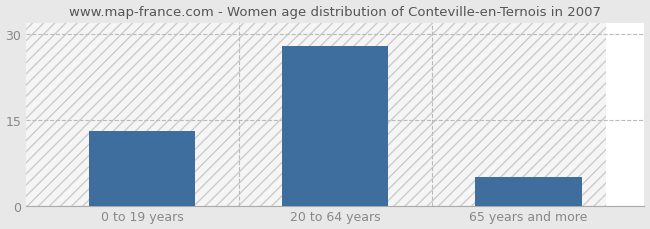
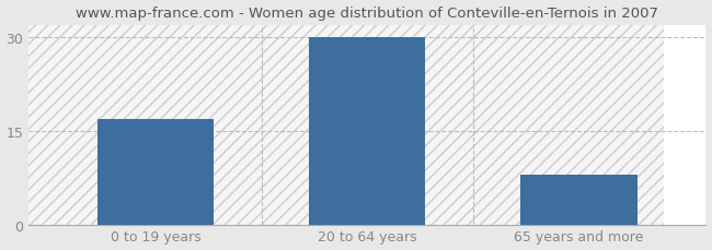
0 to 19 years: 13 -> 17
20 to 64 years: 28 -> 30
65 years and more: 5 -> 8
